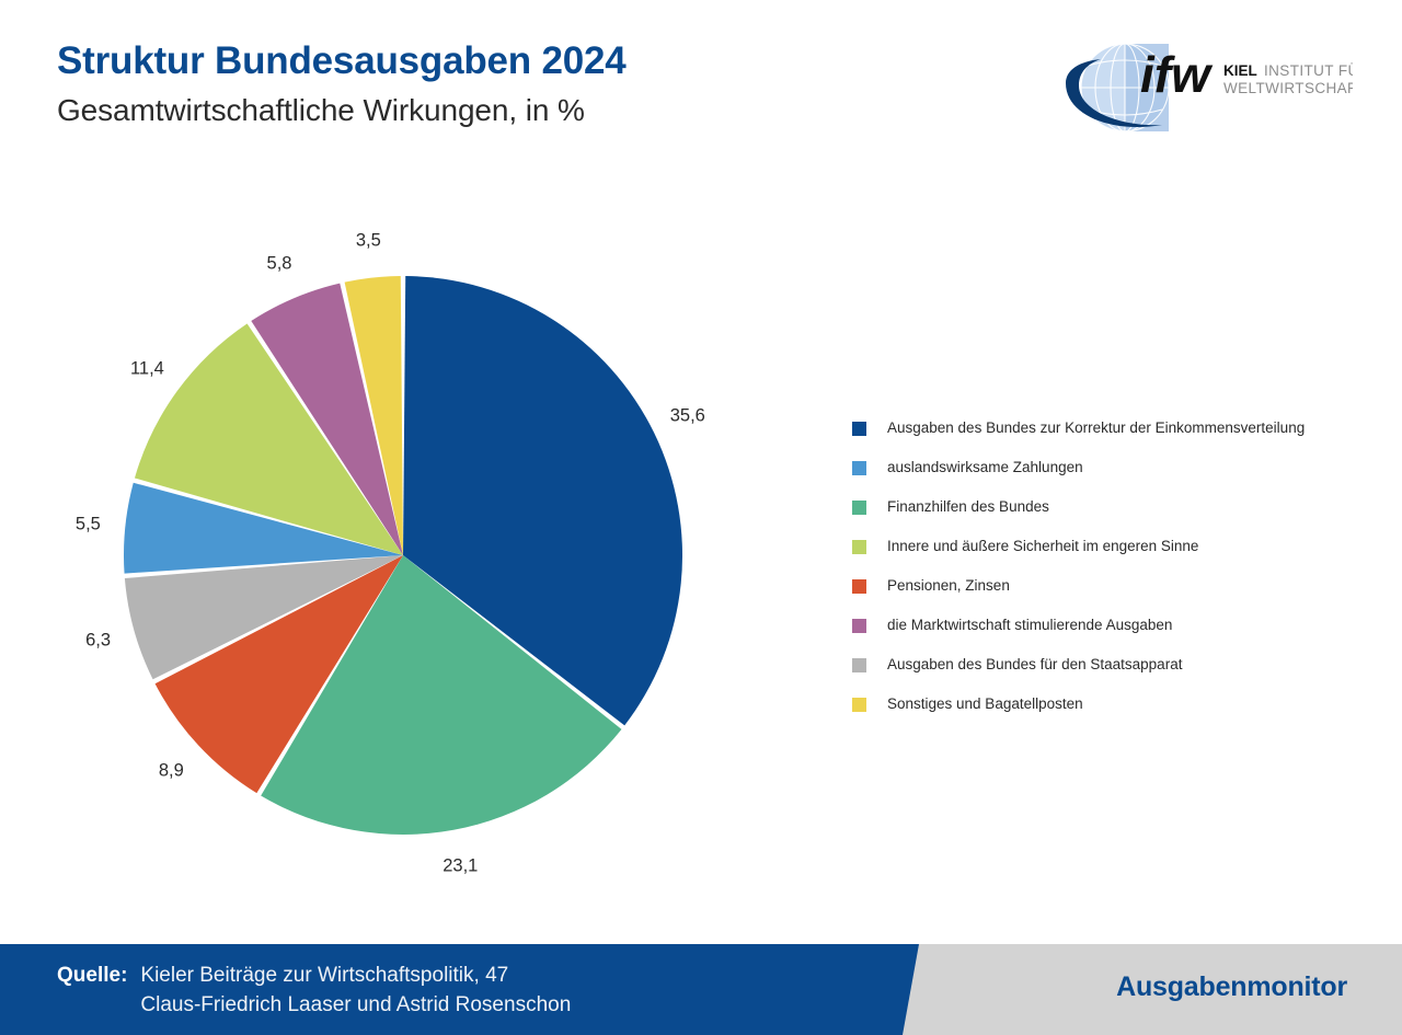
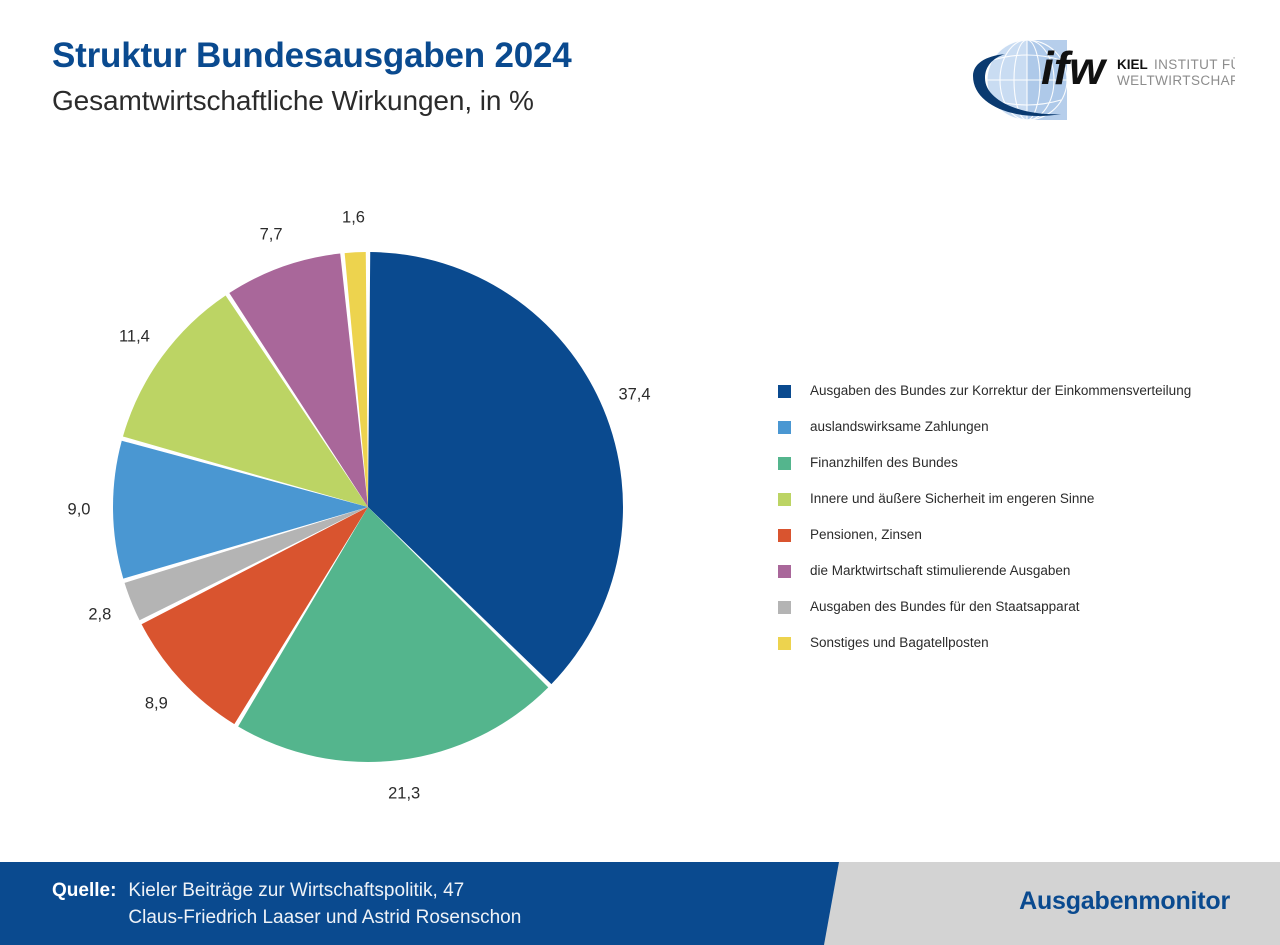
Ausgaben des Bundes zur Korrektur der Einkommensverteilung: 35,6 -> 37,4
Finanzhilfen des Bundes: 23,1 -> 21,3
Ausgaben des Bundes für den Staatsapparat: 6,3 -> 2,8
auslandswirksame Zahlungen: 5,5 -> 9,0
die Marktwirtschaft stimulierende Ausgaben: 5,8 -> 7,7
Sonstiges und Bagatellposten: 3,5 -> 1,6
